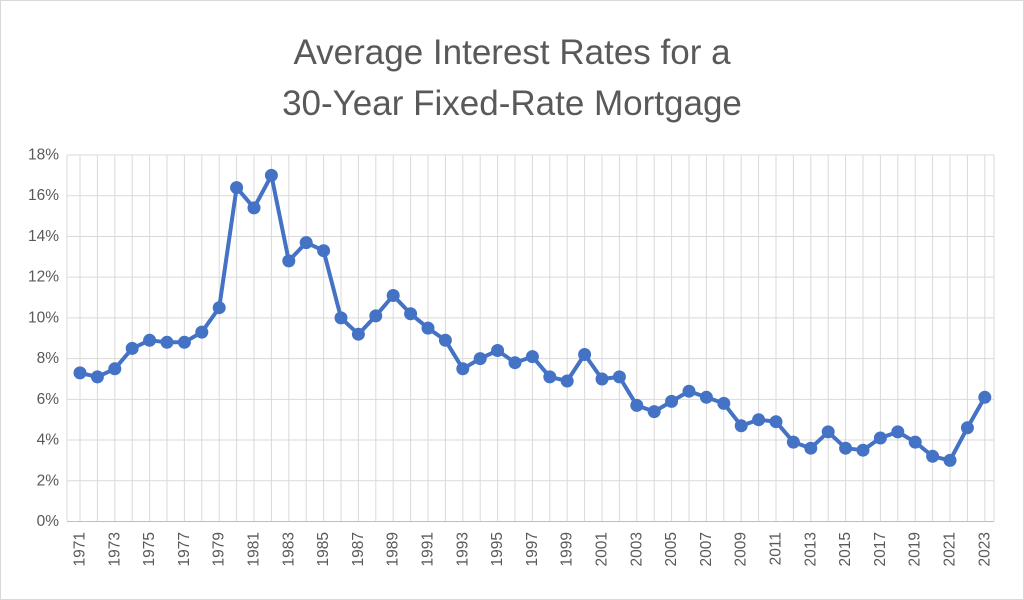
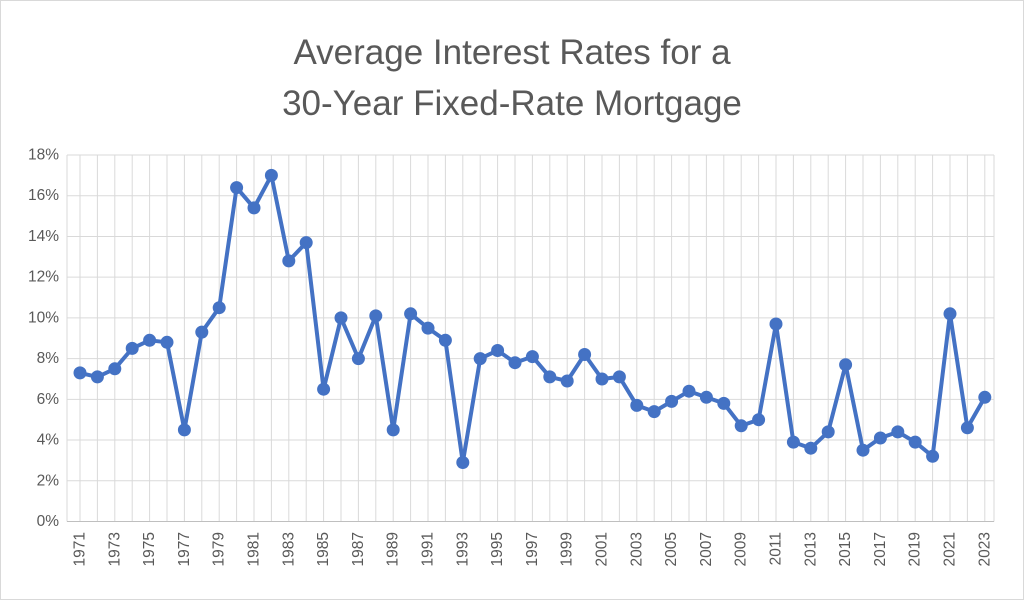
1977: 8.8% -> 4.5%
1985: 13.3% -> 6.5%
1987: 9.2% -> 8.0%
1989: 11.1% -> 4.5%
1993: 7.5% -> 2.9%
2011: 4.9% -> 9.7%
2015: 3.6% -> 7.7%
2021: 3.0% -> 10.2%
